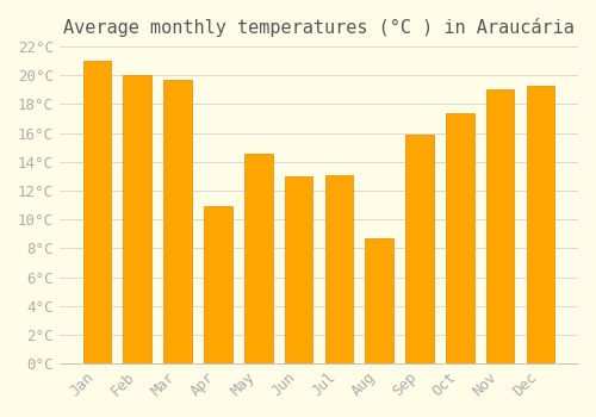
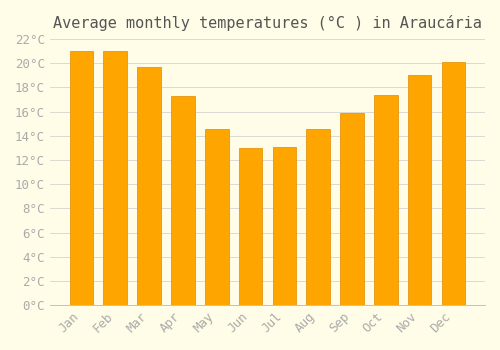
Feb: 20.0°C -> 21.0°C
Apr: 10.9°C -> 17.3°C
Aug: 8.7°C -> 14.6°C
Dec: 19.3°C -> 20.1°C
